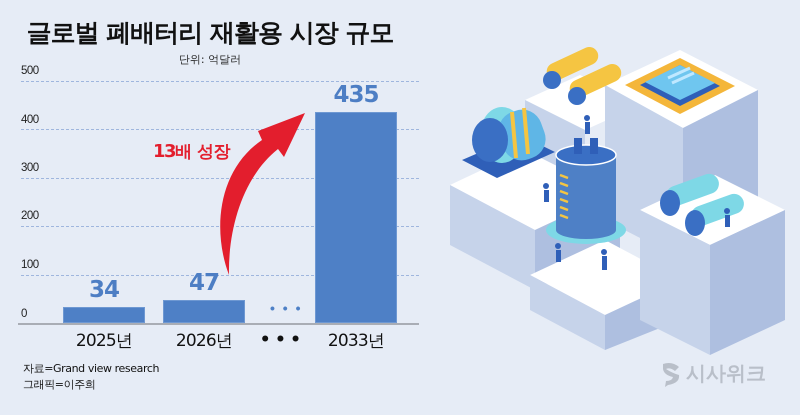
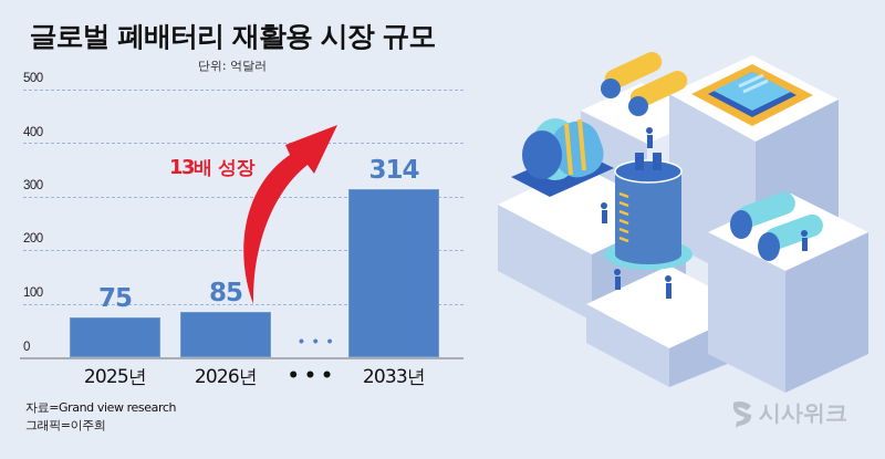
2025년: 34 -> 75
2026년: 47 -> 85
2033년: 435 -> 314
